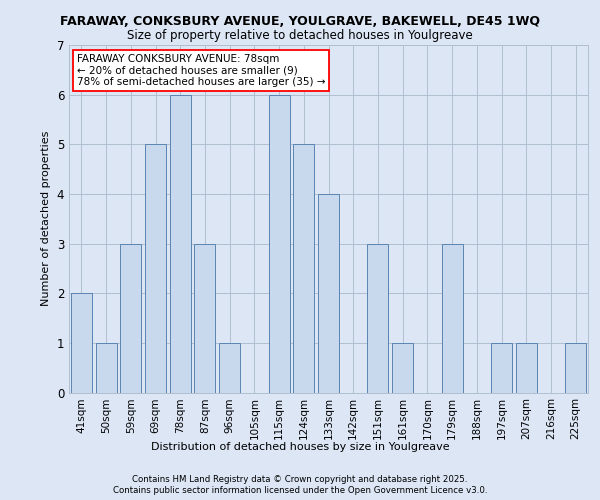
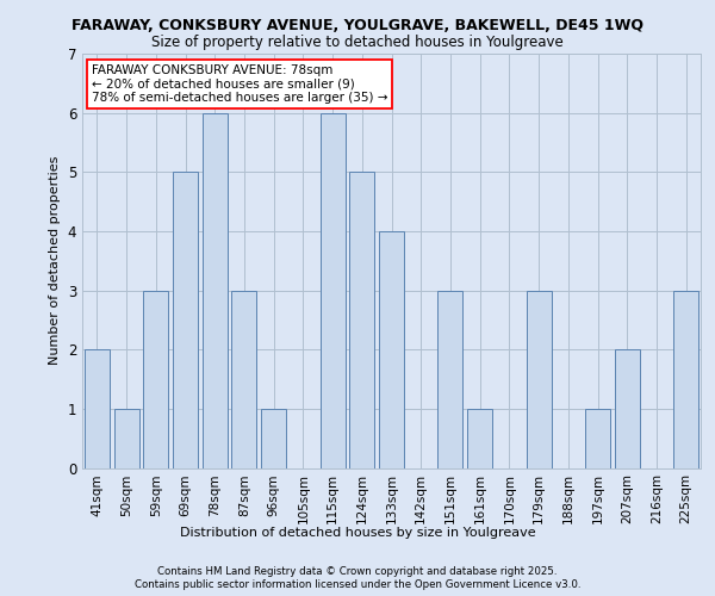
207sqm: 1 -> 2
225sqm: 1 -> 3
